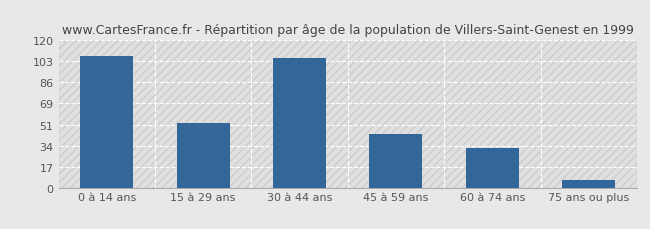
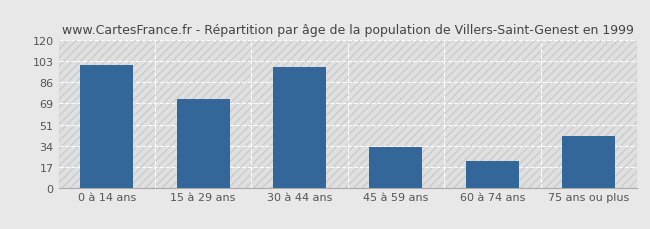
0 à 14 ans: 107 -> 100
15 à 29 ans: 53 -> 72
30 à 44 ans: 106 -> 98
45 à 59 ans: 44 -> 33
60 à 74 ans: 32 -> 22
75 ans ou plus: 6 -> 42
